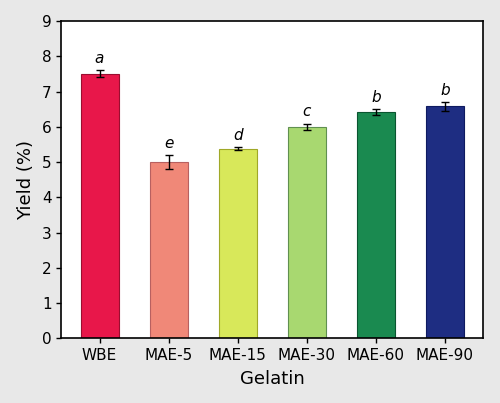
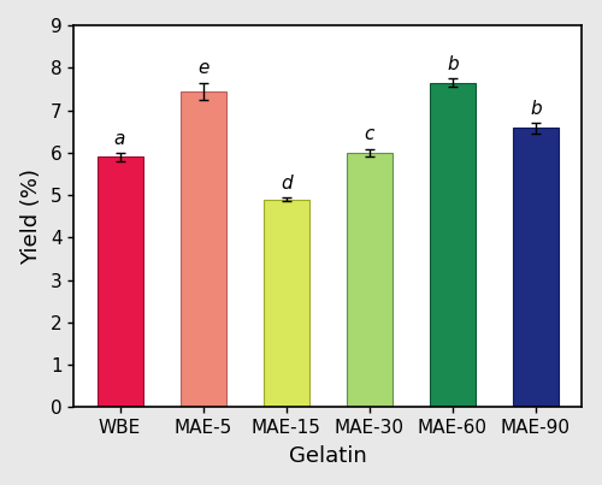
WBE: 7.50 -> 5.90
MAE-5: 5.00 -> 7.45
MAE-15: 5.38 -> 4.90
MAE-60: 6.42 -> 7.65
